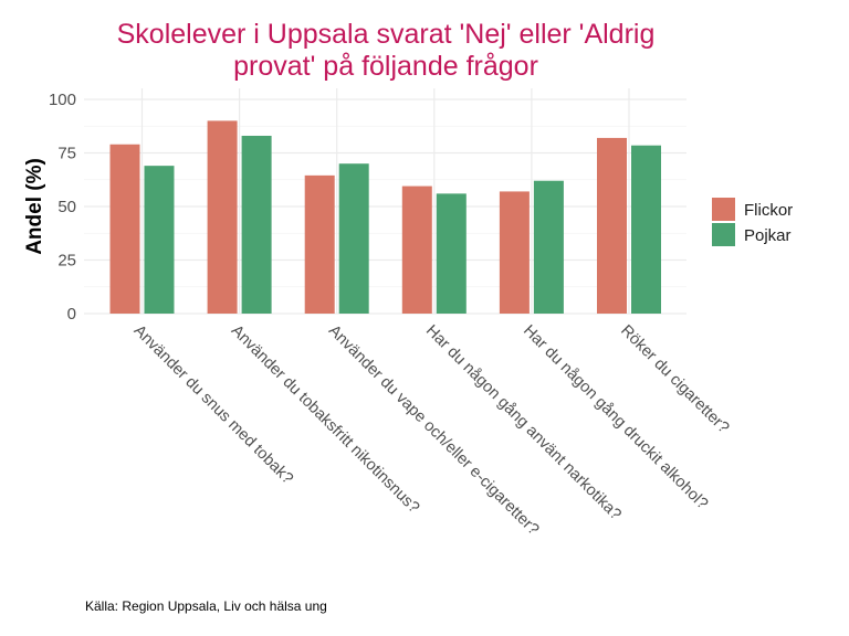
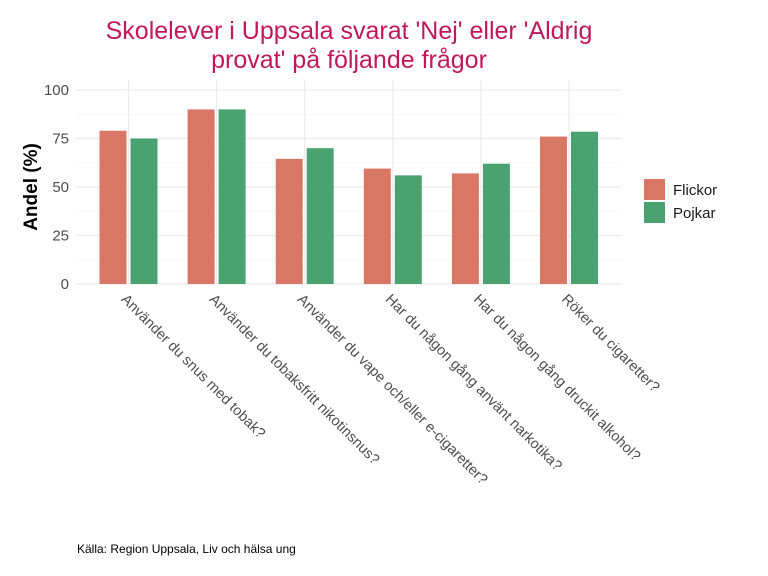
Pojkar/Använder du snus med tobak?: 69 -> 75
Pojkar/Använder du tobaksfritt nikotinsnus?: 83 -> 90
Flickor/Röker du cigaretter?: 82 -> 76
